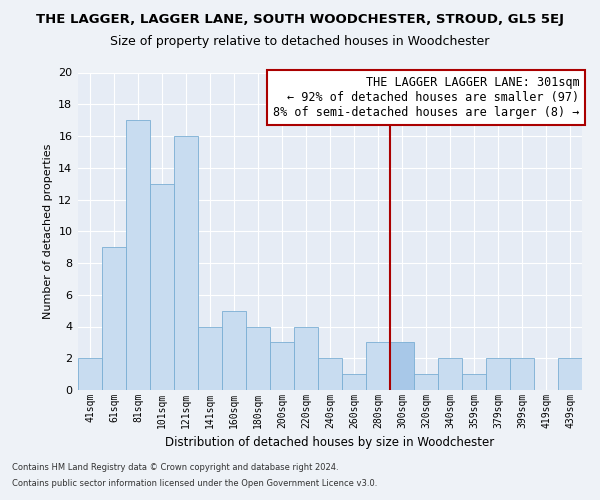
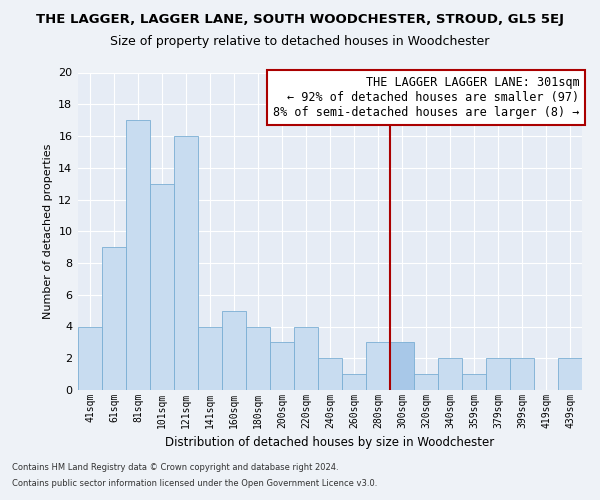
41sqm: 2 -> 4
